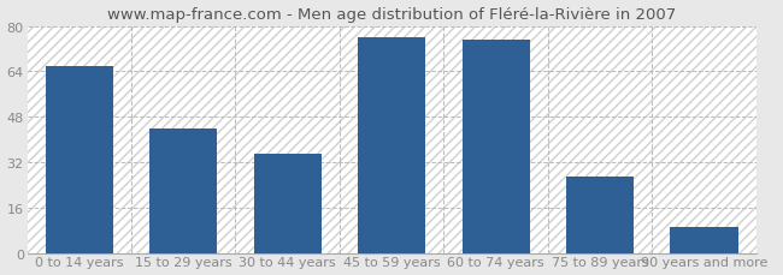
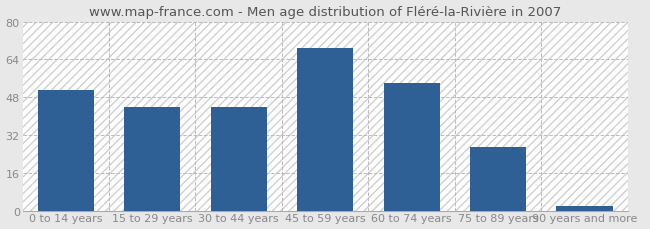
0 to 14 years: 66 -> 51
30 to 44 years: 35 -> 44
45 to 59 years: 76 -> 69
60 to 74 years: 75 -> 54
90 years and more: 9 -> 2
